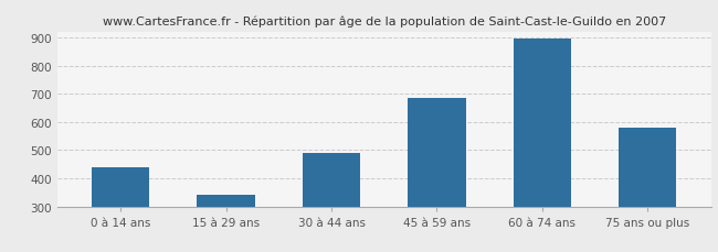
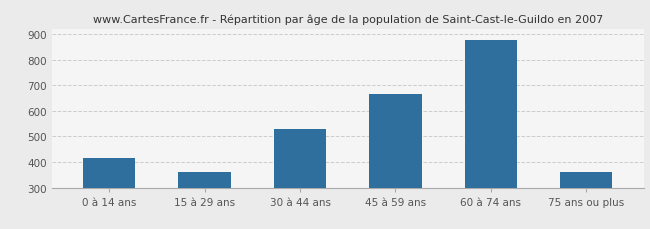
0 à 14 ans: 440 -> 415
15 à 29 ans: 340 -> 360
30 à 44 ans: 490 -> 530
45 à 59 ans: 685 -> 665
60 à 74 ans: 895 -> 875
75 ans ou plus: 578 -> 360
